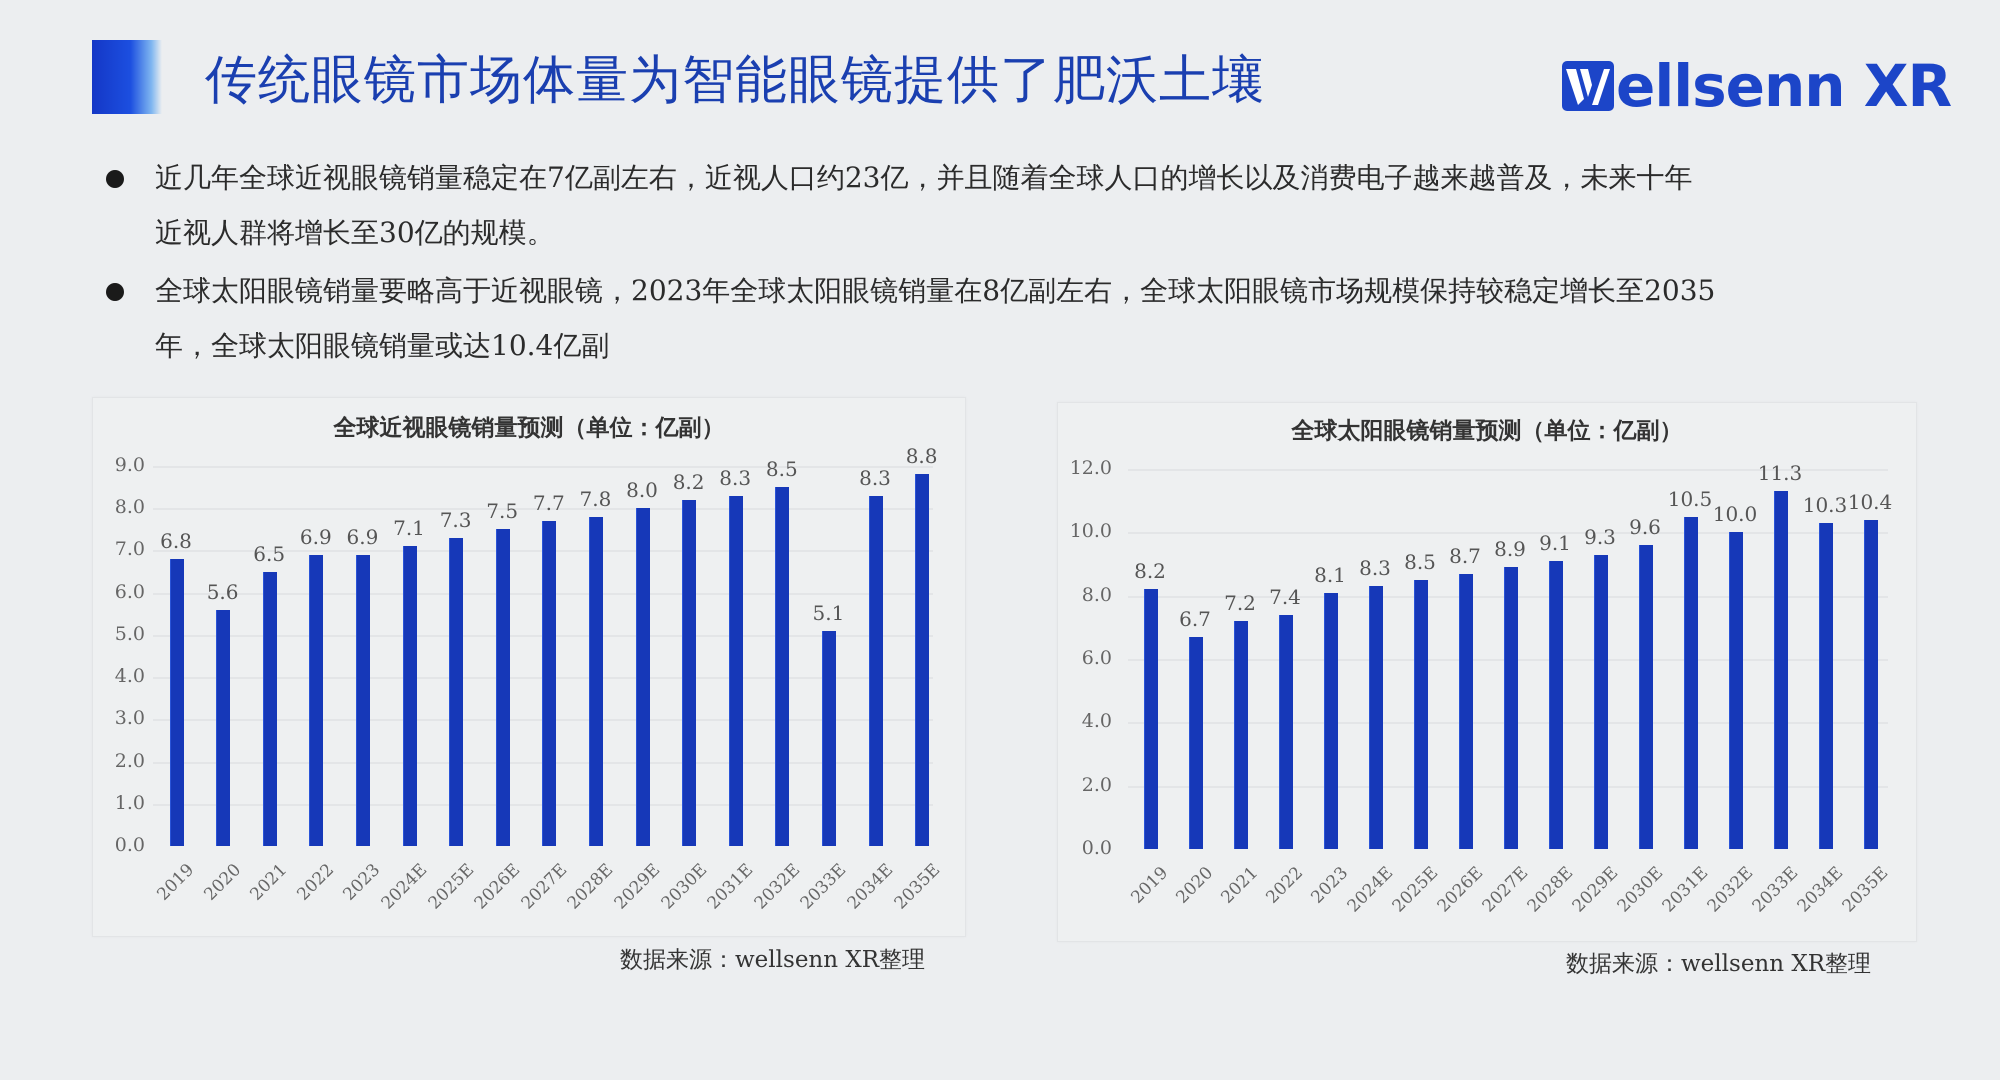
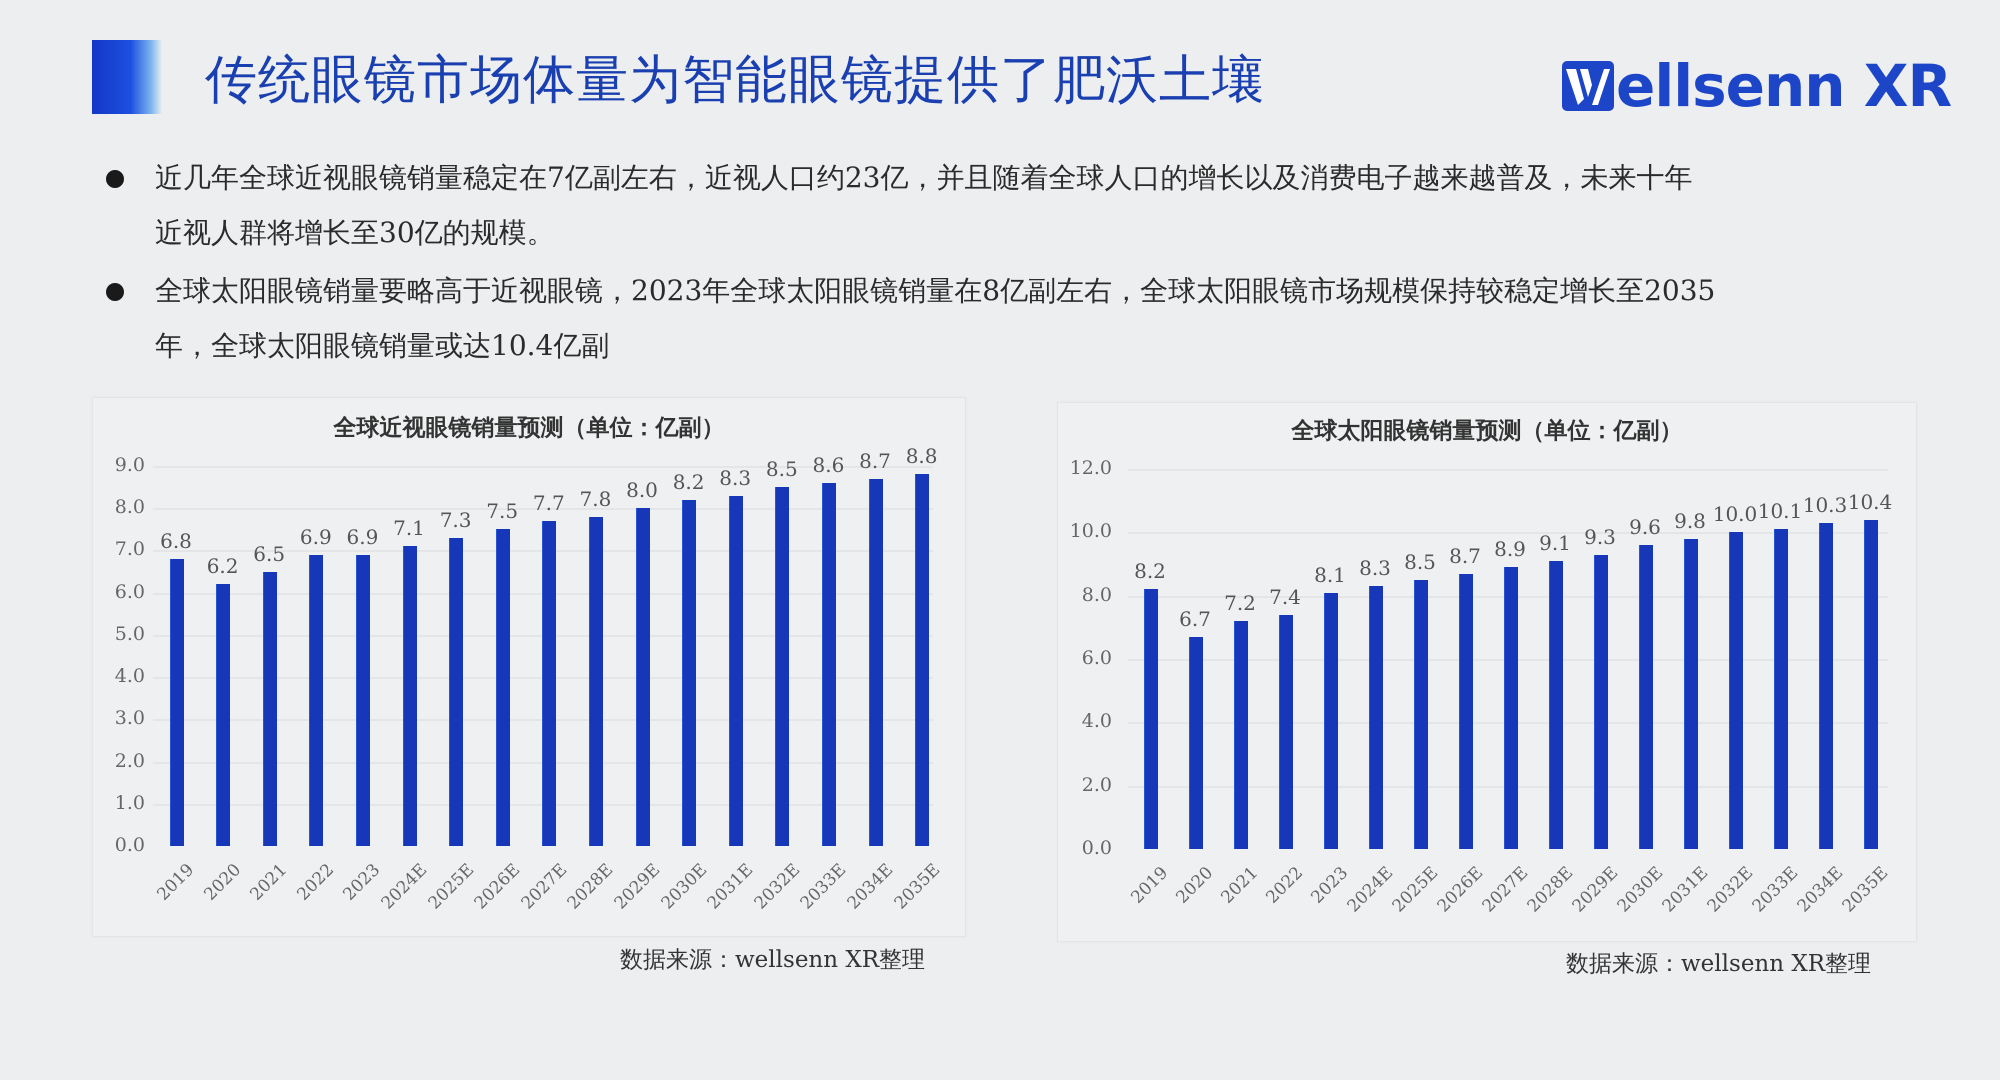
全球近视眼镜销量预测（单位：亿副）/2020: 5.6 -> 6.2
全球近视眼镜销量预测（单位：亿副）/2033E: 5.1 -> 8.6
全球近视眼镜销量预测（单位：亿副）/2034E: 8.3 -> 8.7
全球太阳眼镜销量预测（单位：亿副）/2031E: 10.5 -> 9.8
全球太阳眼镜销量预测（单位：亿副）/2033E: 11.3 -> 10.1
